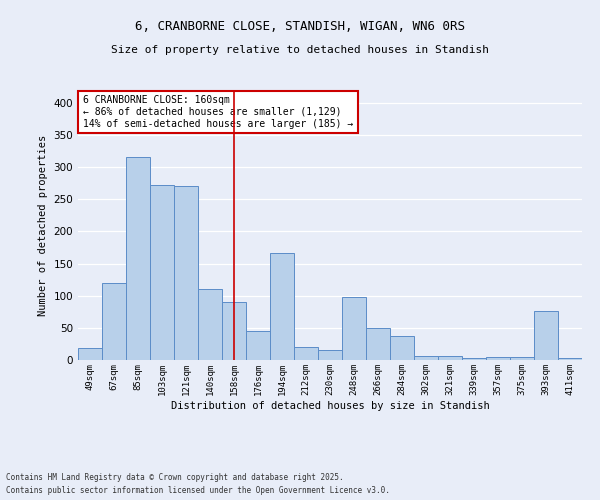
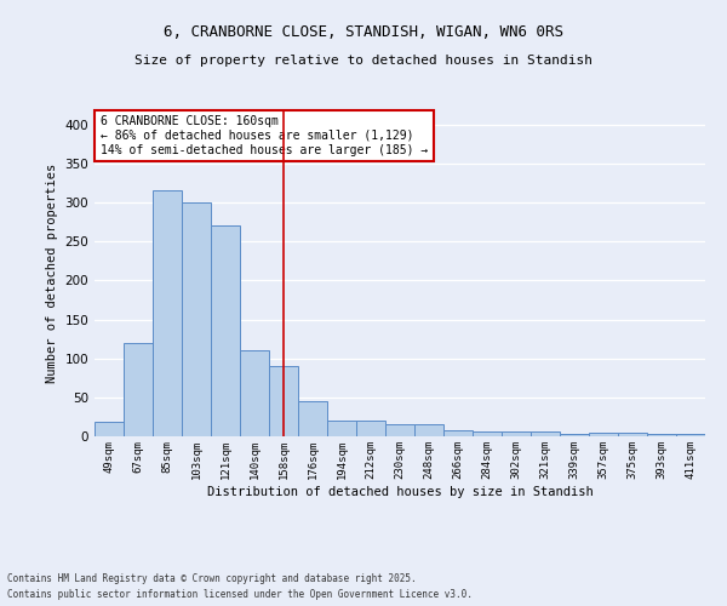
103sqm: 272 -> 300
194sqm: 166 -> 20
248sqm: 98 -> 15
266sqm: 50 -> 8
284sqm: 38 -> 7
393sqm: 76 -> 3
